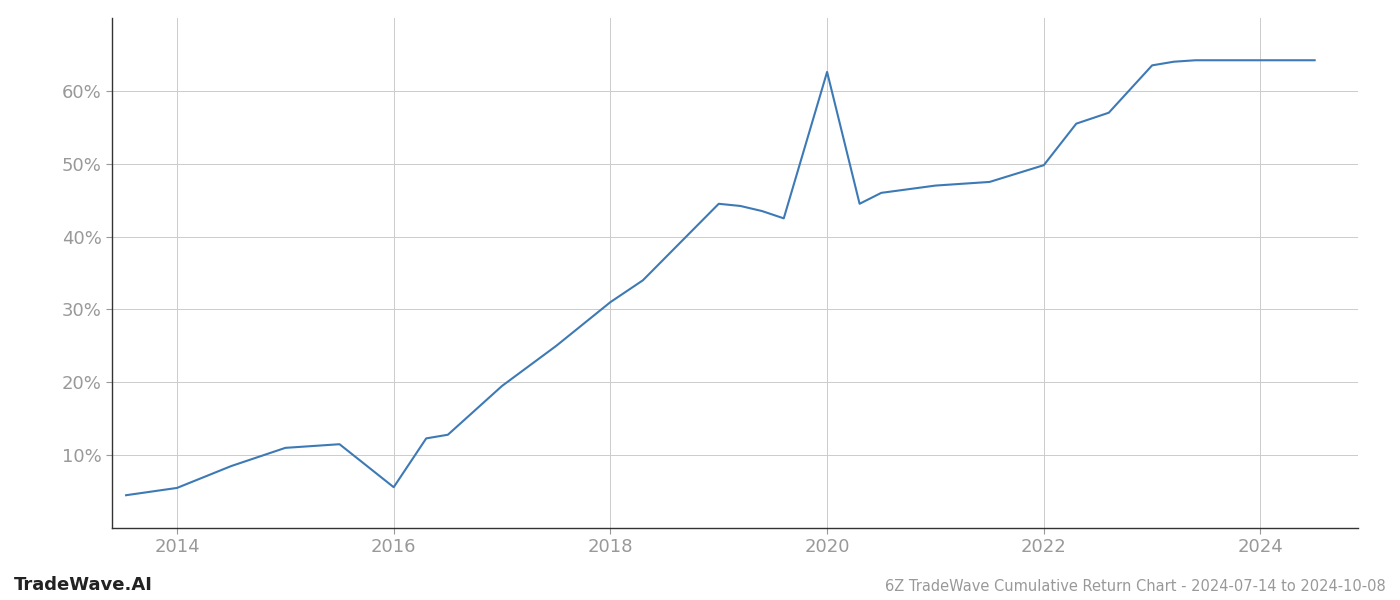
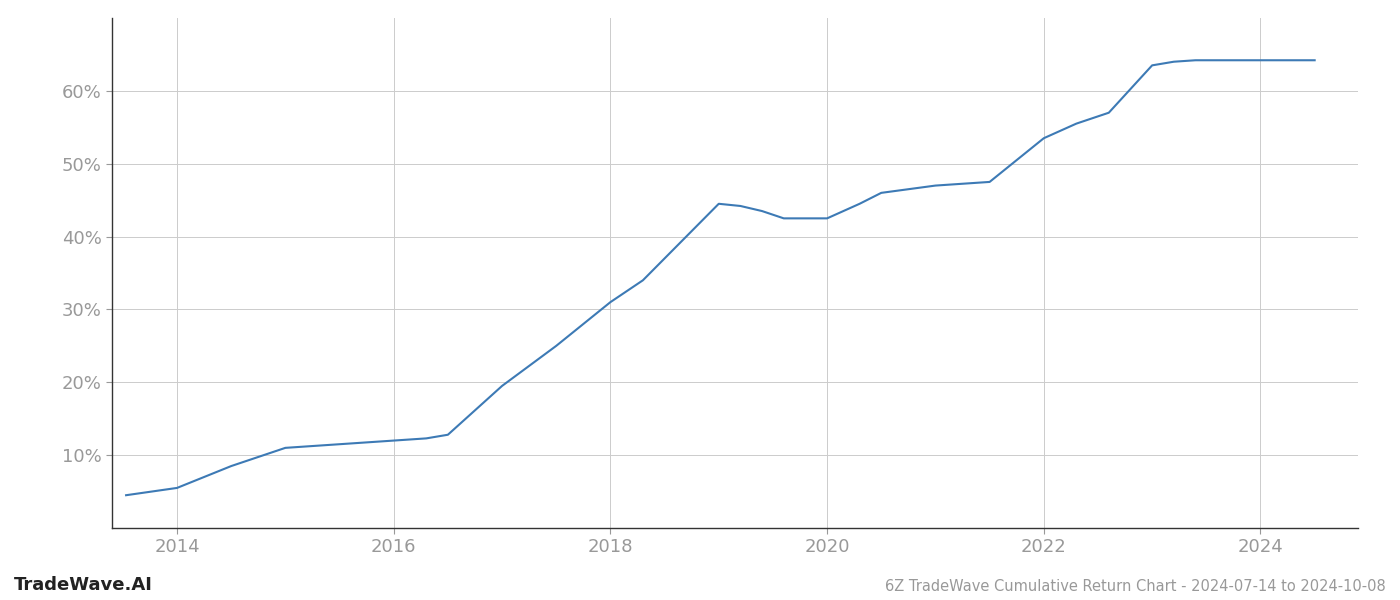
2016: 5.6% -> 12.0%
2020: 62.6% -> 42.5%
2022: 49.8% -> 53.5%
